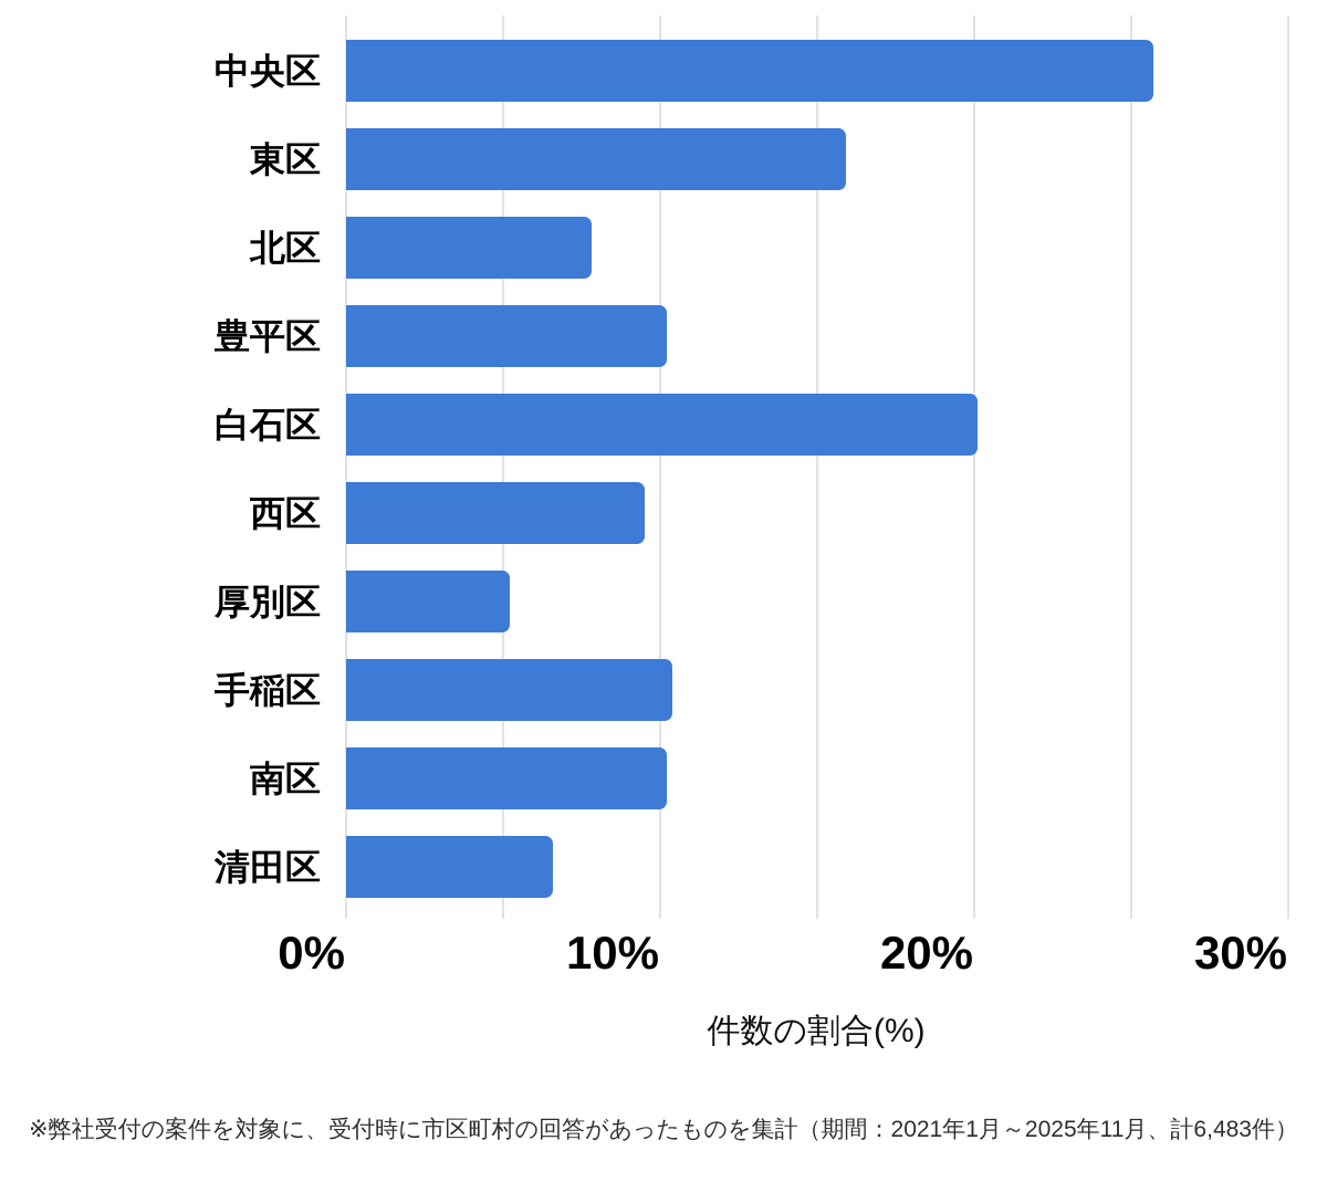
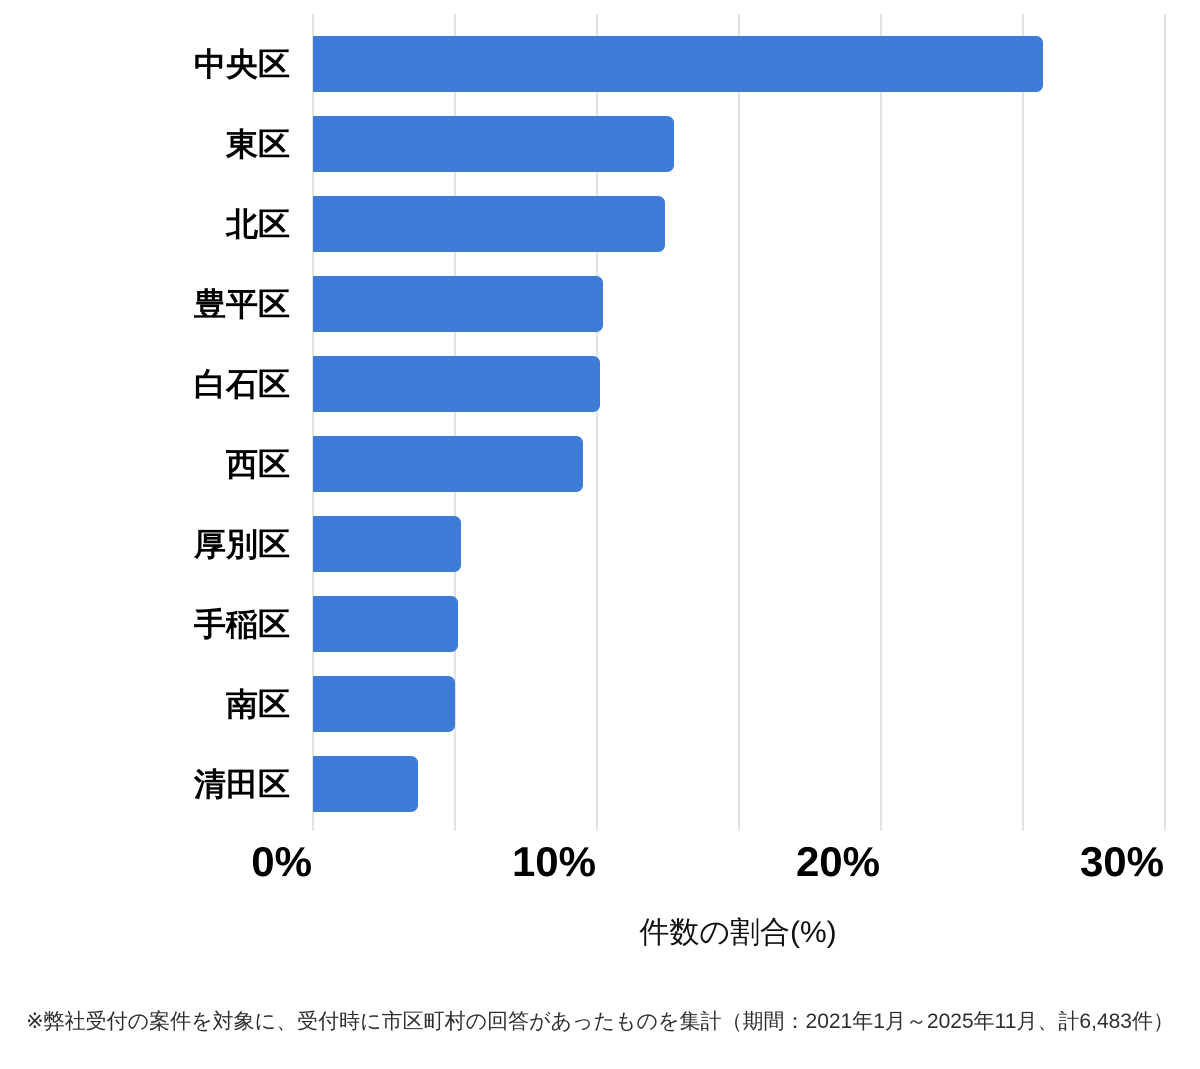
東区: 15.9% -> 12.7%
北区: 7.8% -> 12.4%
白石区: 20.1% -> 10.1%
手稲区: 10.4% -> 5.1%
南区: 10.2% -> 5.0%
清田区: 6.6% -> 3.7%
